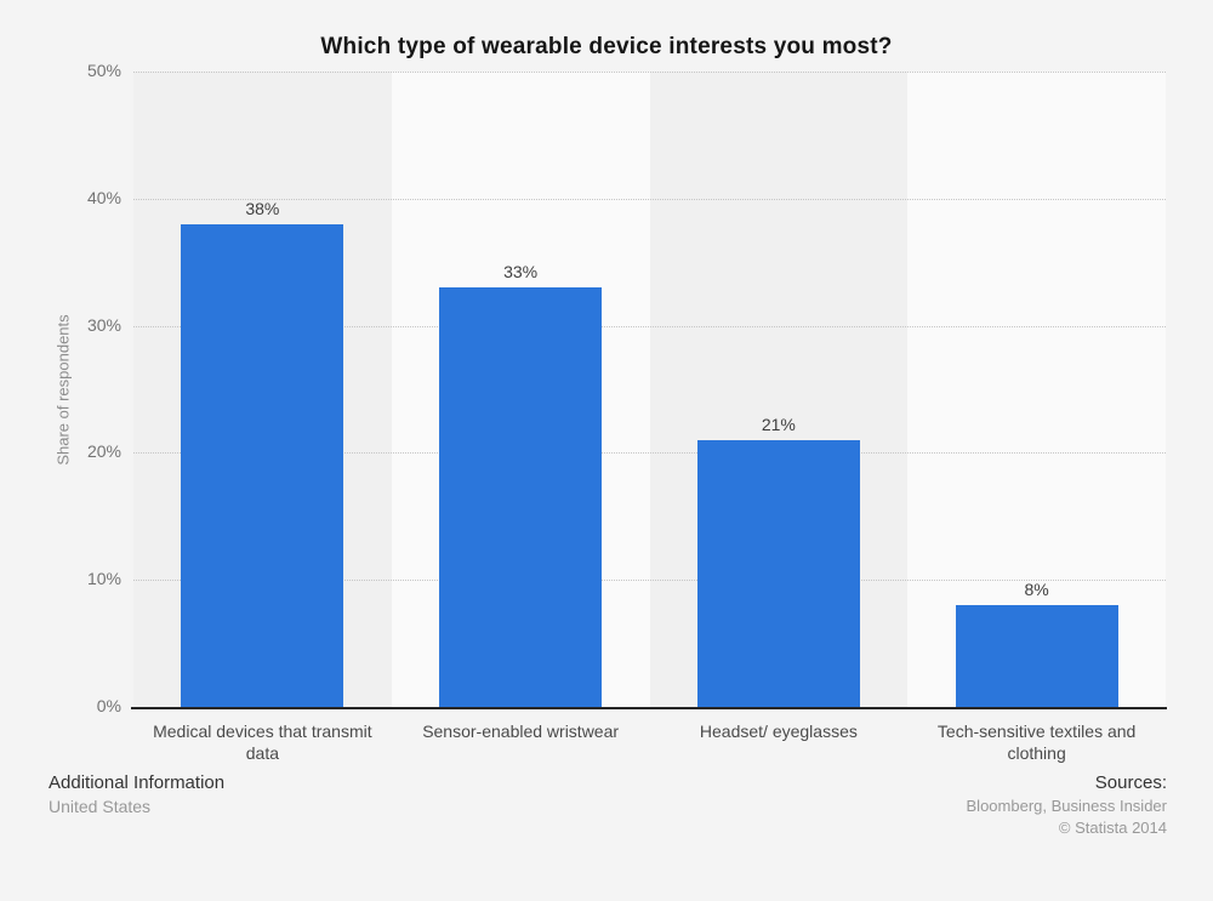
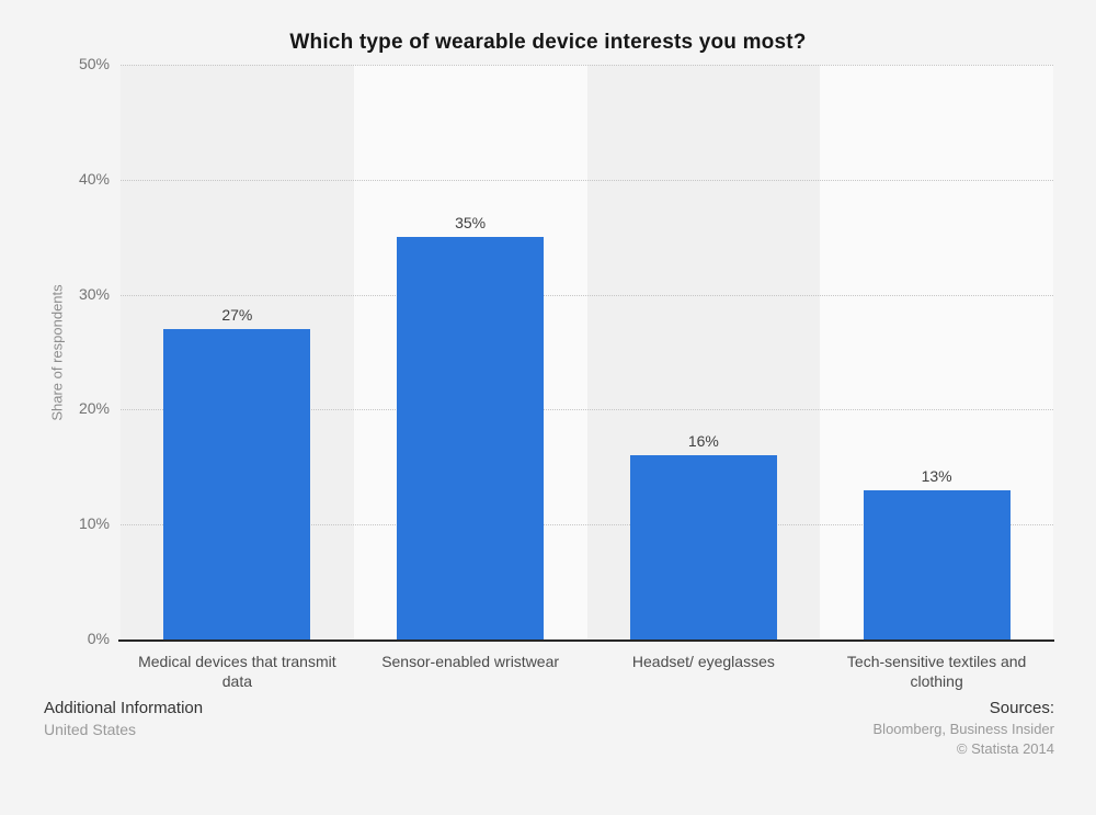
Medical devices that transmit data: 38% -> 27%
Sensor-enabled wristwear: 33% -> 35%
Headset/ eyeglasses: 21% -> 16%
Tech-sensitive textiles and clothing: 8% -> 13%
